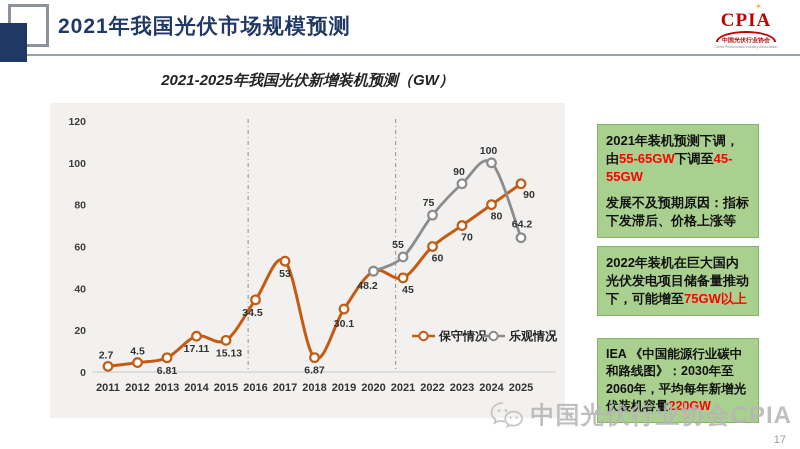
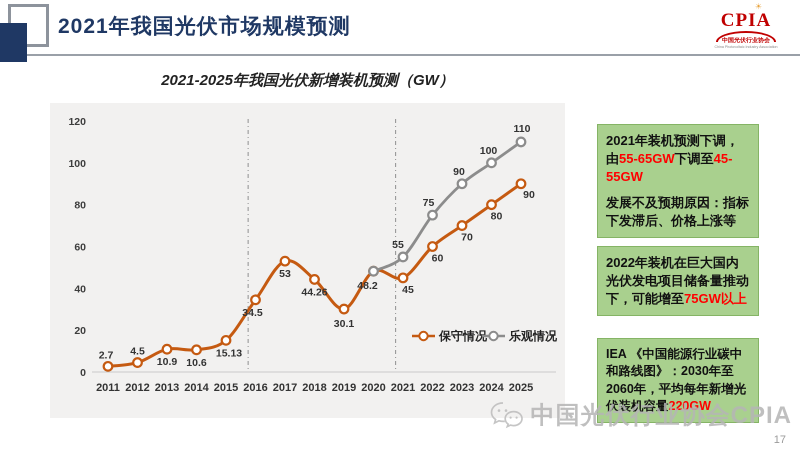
保守情况/2013: 6.81 -> 10.9
保守情况/2014: 17.11 -> 10.6
保守情况/2018: 6.87 -> 44.26
乐观情况/2025: 64.2 -> 110
